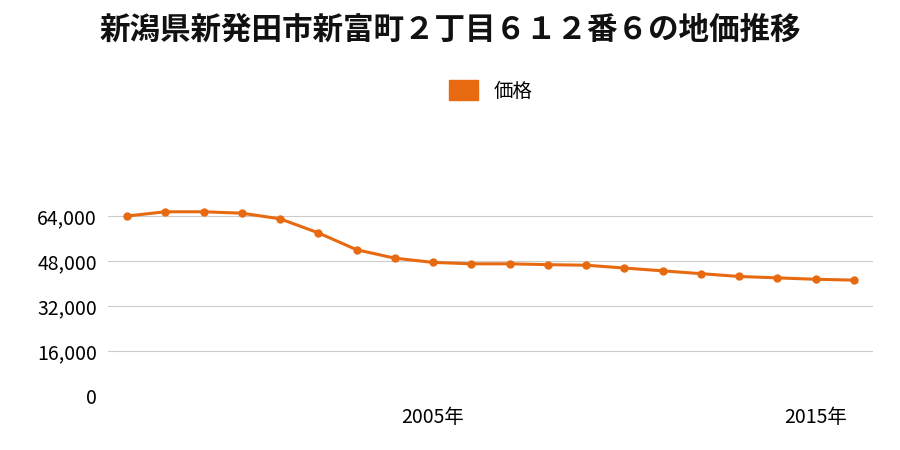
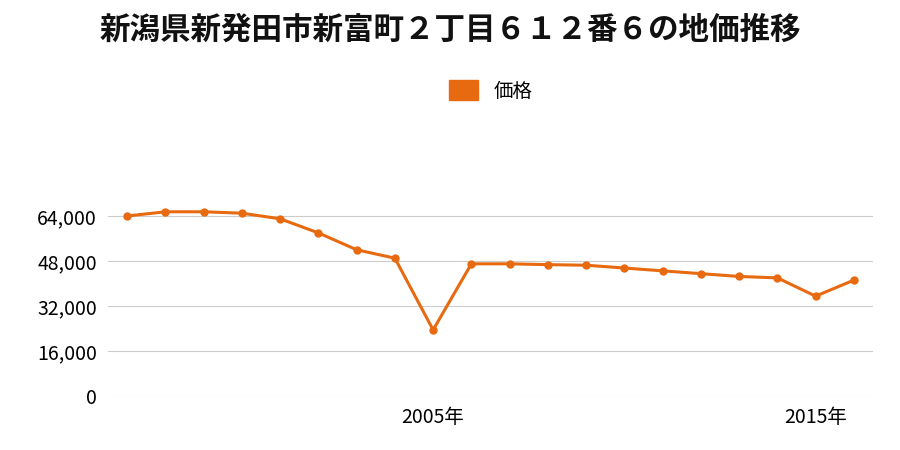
2005年: 47,500 -> 23,500
2015年: 41,500 -> 35,500
